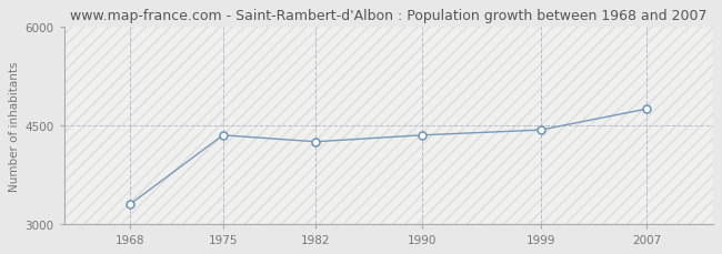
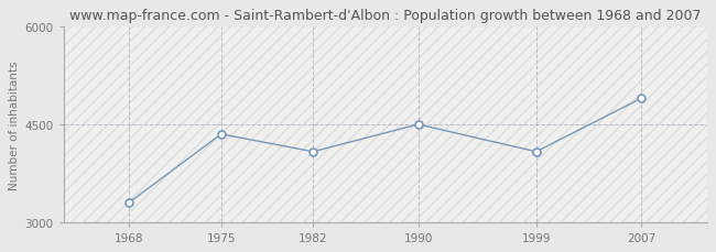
1982: 4250 -> 4080
1990: 4350 -> 4500
1999: 4430 -> 4080
2007: 4750 -> 4900
